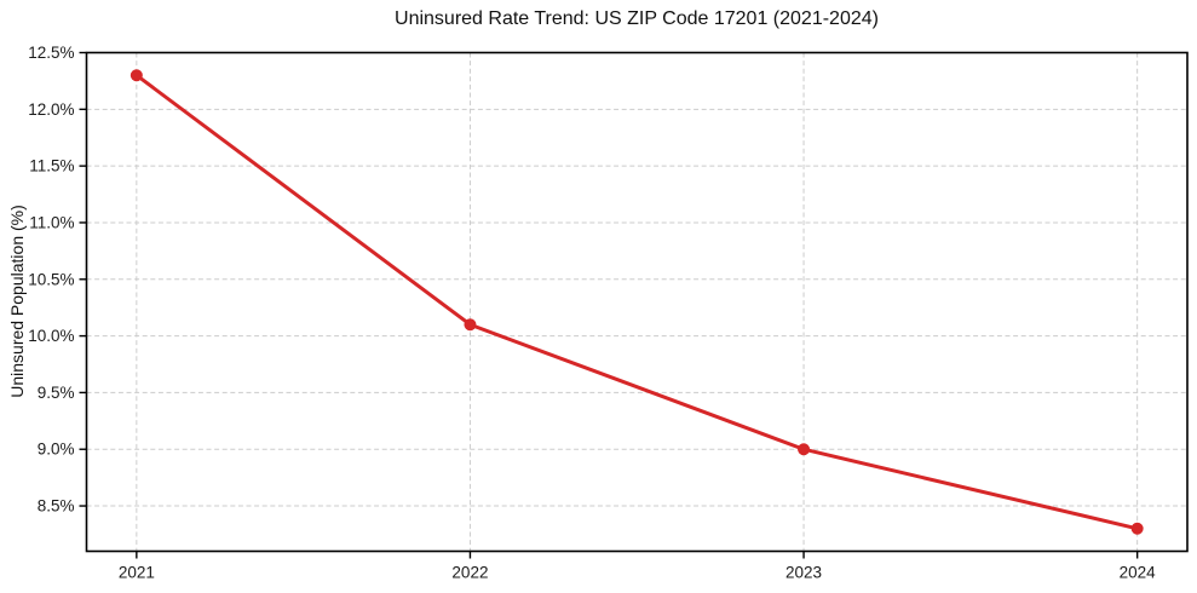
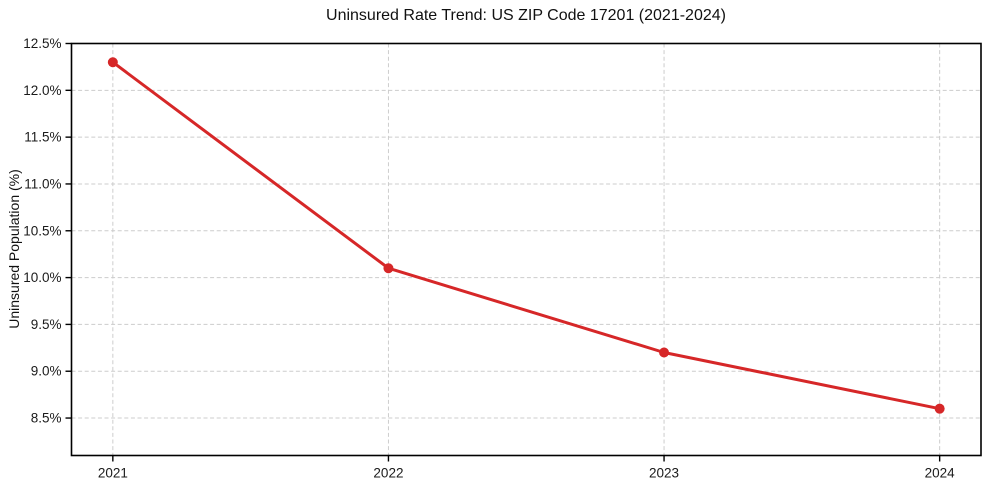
2023: 9.0% -> 9.2%
2024: 8.3% -> 8.6%
